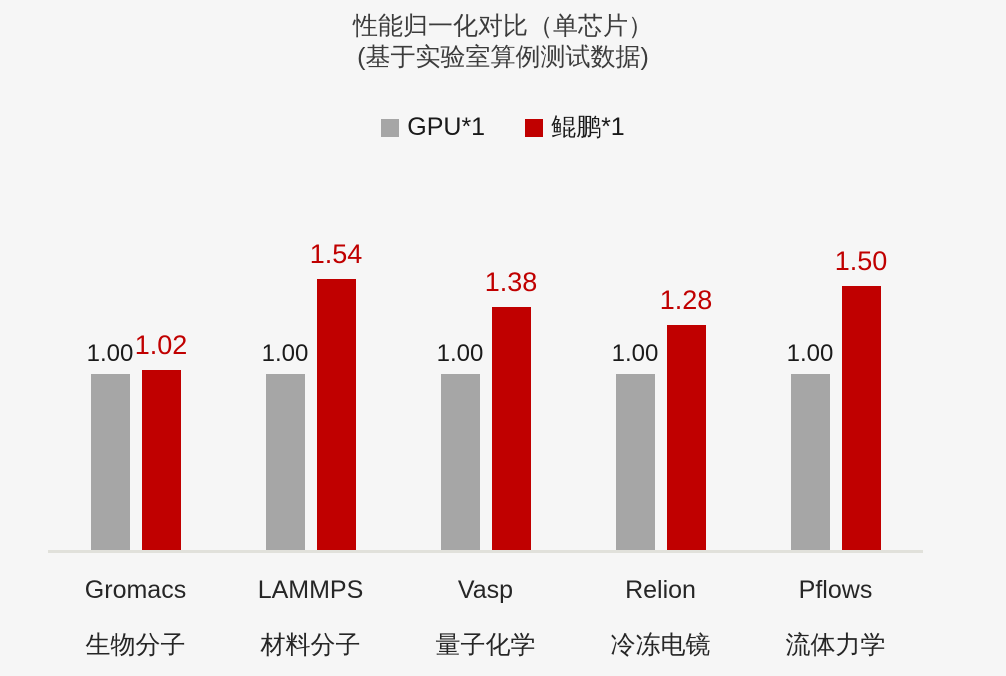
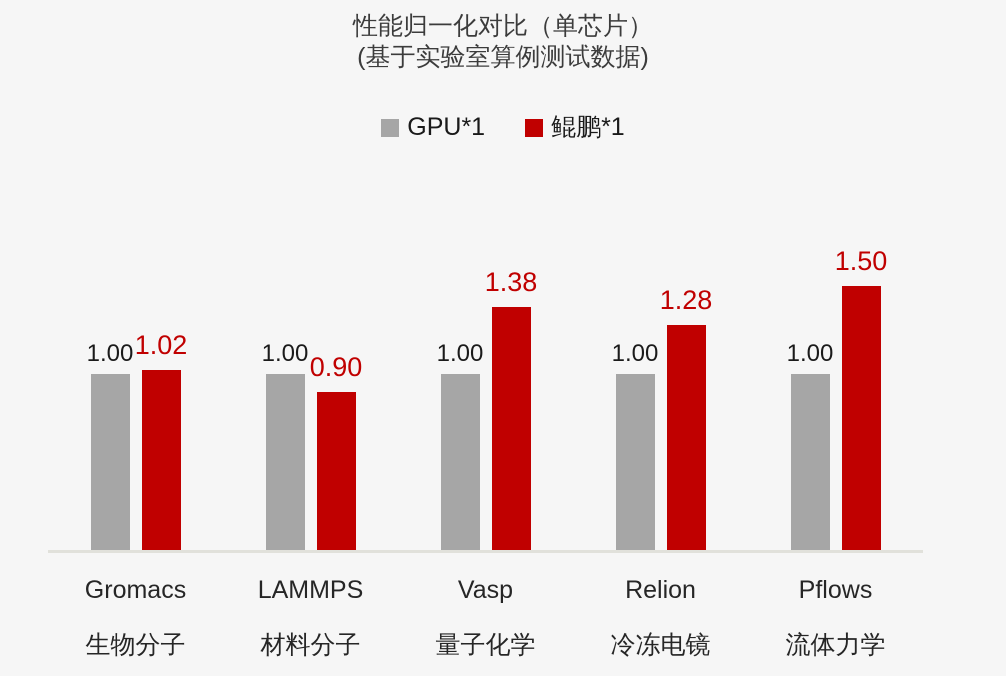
鲲鹏*1/LAMMPS: 1.54 -> 0.90
